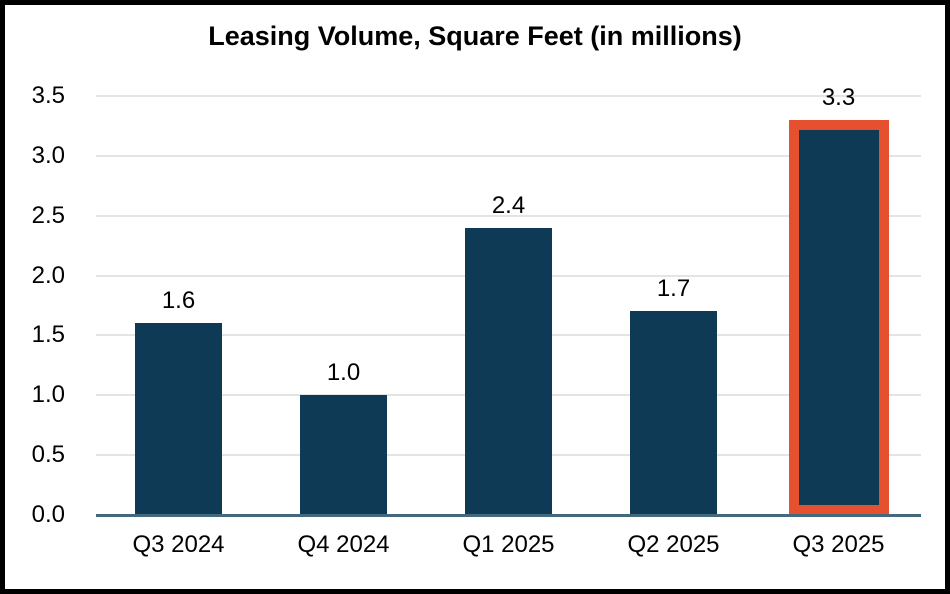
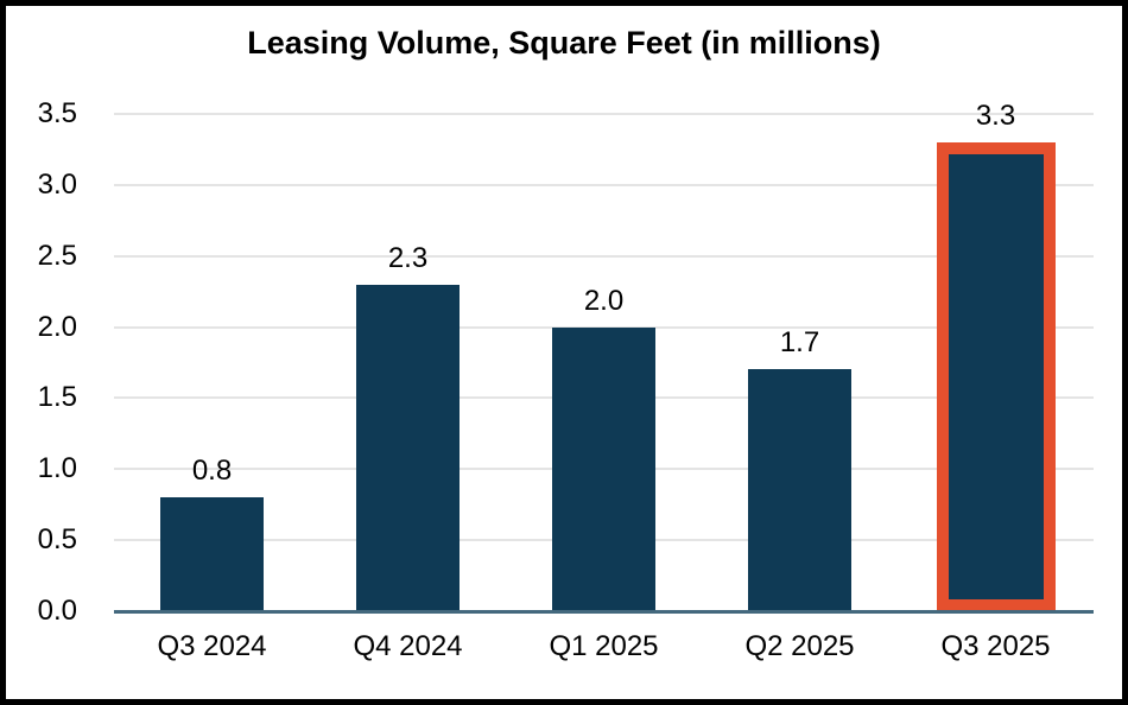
Q3 2024: 1.6 -> 0.8
Q4 2024: 1.0 -> 2.3
Q1 2025: 2.4 -> 2.0
